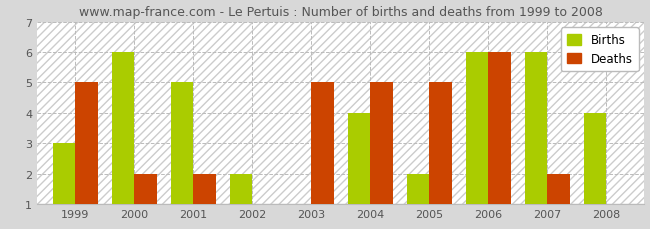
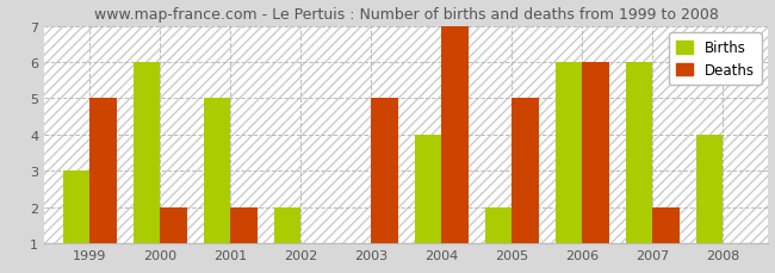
Deaths/2004: 5 -> 7
